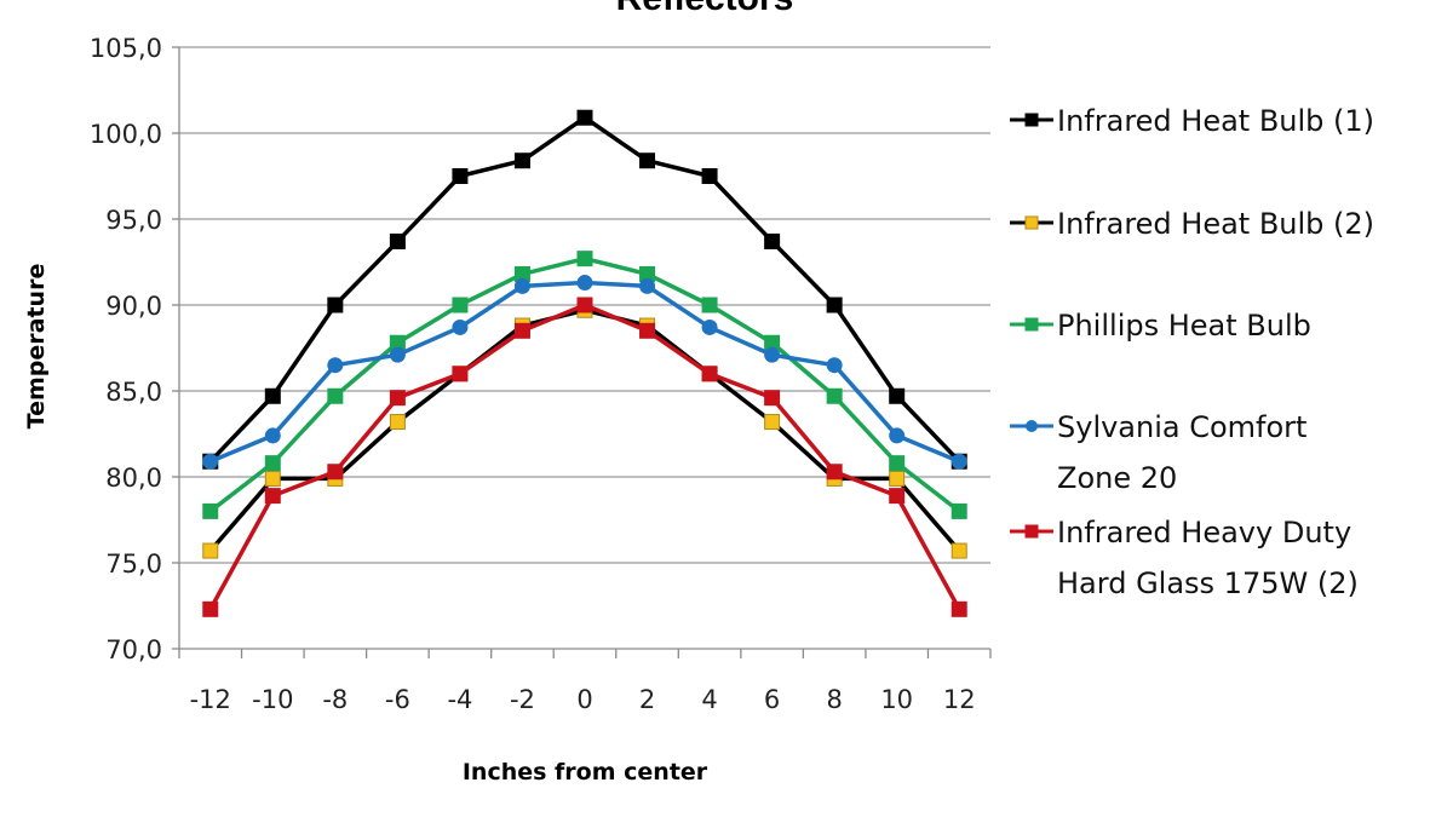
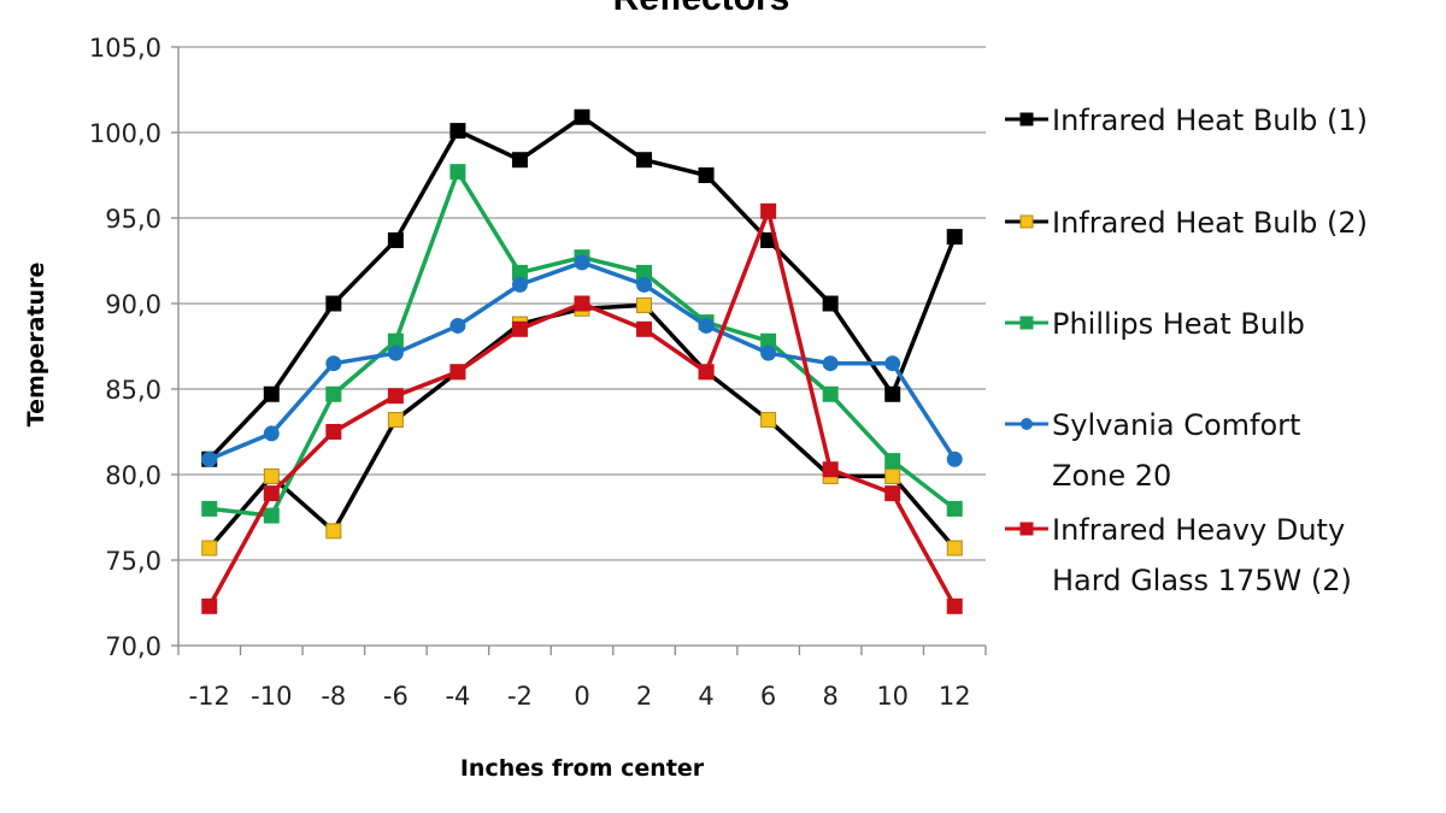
Phillips Heat Bulb/-10: 80,8 -> 77,6
Infrared Heat Bulb (2)/-8: 79,9 -> 76,7
Infrared Heavy Duty Hard Glass 175W (2)/-8: 80,3 -> 82,5
Infrared Heat Bulb (1)/-4: 97,5 -> 100,1
Phillips Heat Bulb/-4: 90,0 -> 97,7
Sylvania Comfort Zone 20/0: 91,3 -> 92,4
Infrared Heat Bulb (2)/2: 88,8 -> 89,9
Phillips Heat Bulb/4: 90,0 -> 88,9
Infrared Heavy Duty Hard Glass 175W (2)/6: 84,6 -> 95,4
Sylvania Comfort Zone 20/10: 82,4 -> 86,5
Infrared Heat Bulb (1)/12: 80,9 -> 93,9
